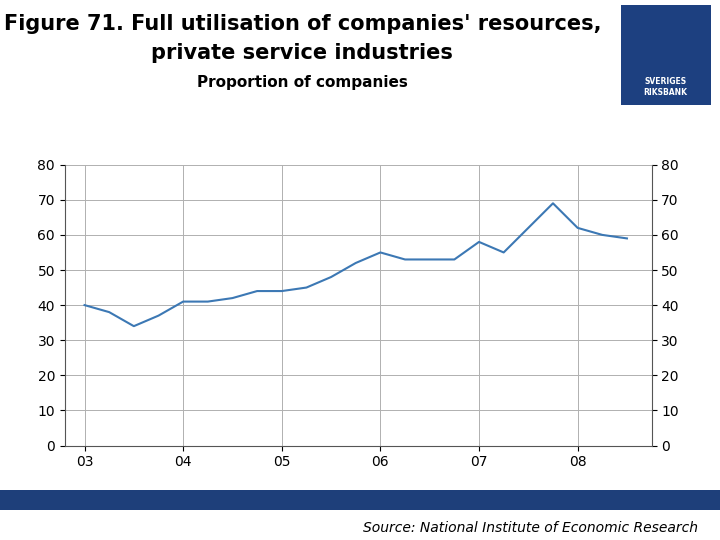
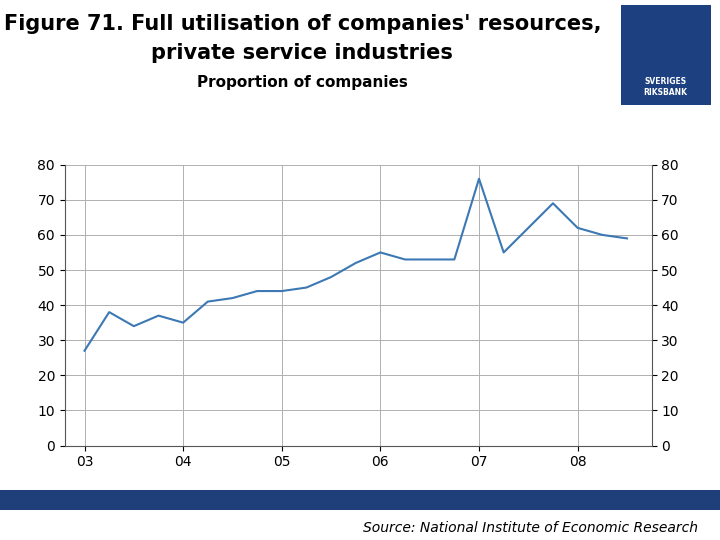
03: 40 -> 27
04: 41 -> 35
07: 58 -> 76
